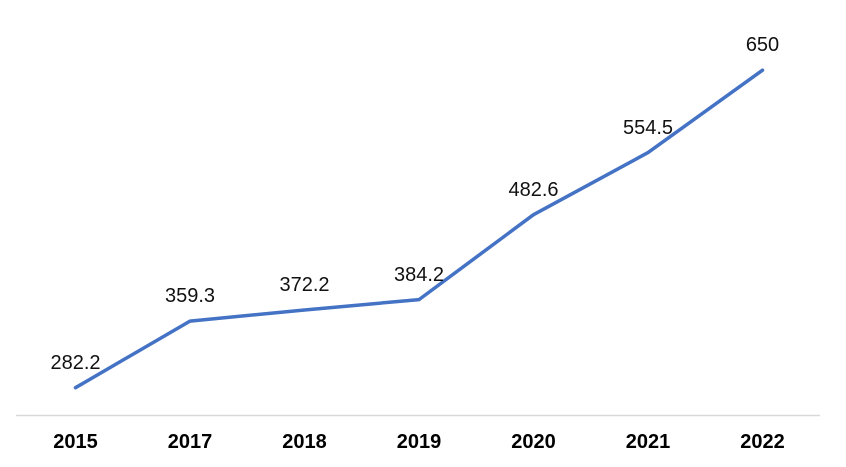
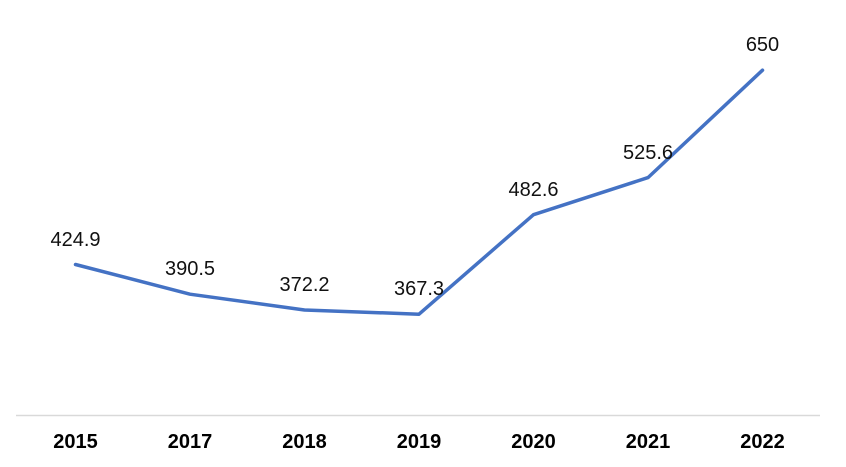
2015: 282.2 -> 424.9
2017: 359.3 -> 390.5
2019: 384.2 -> 367.3
2021: 554.5 -> 525.6
